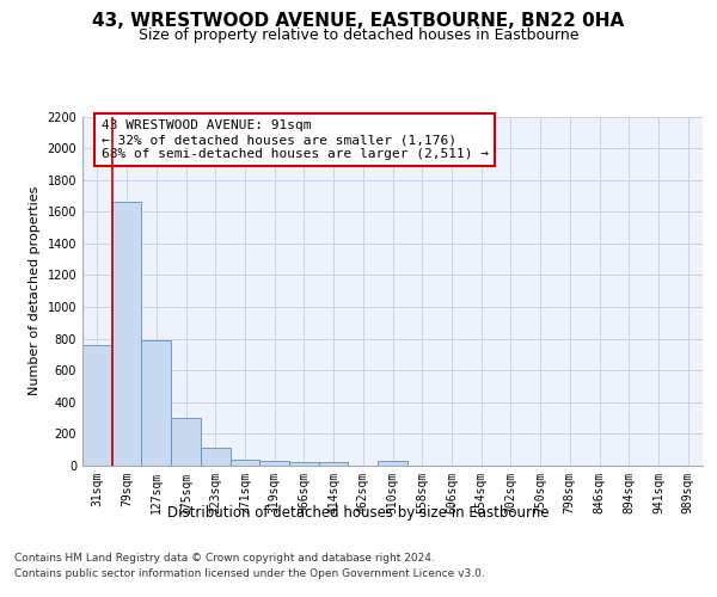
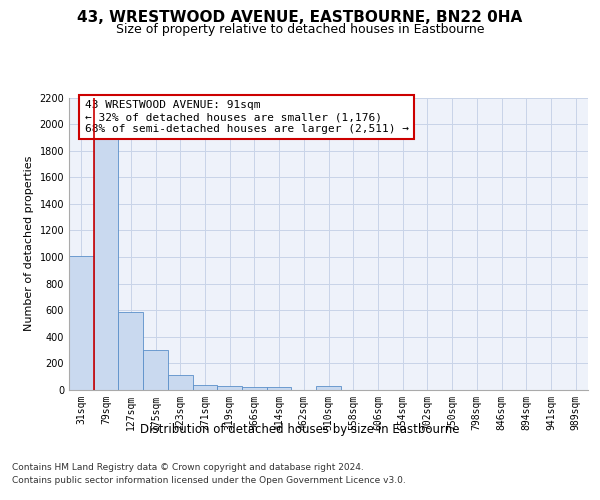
31sqm: 760 -> 1010
79sqm: 1660 -> 1910
127sqm: 790 -> 590
